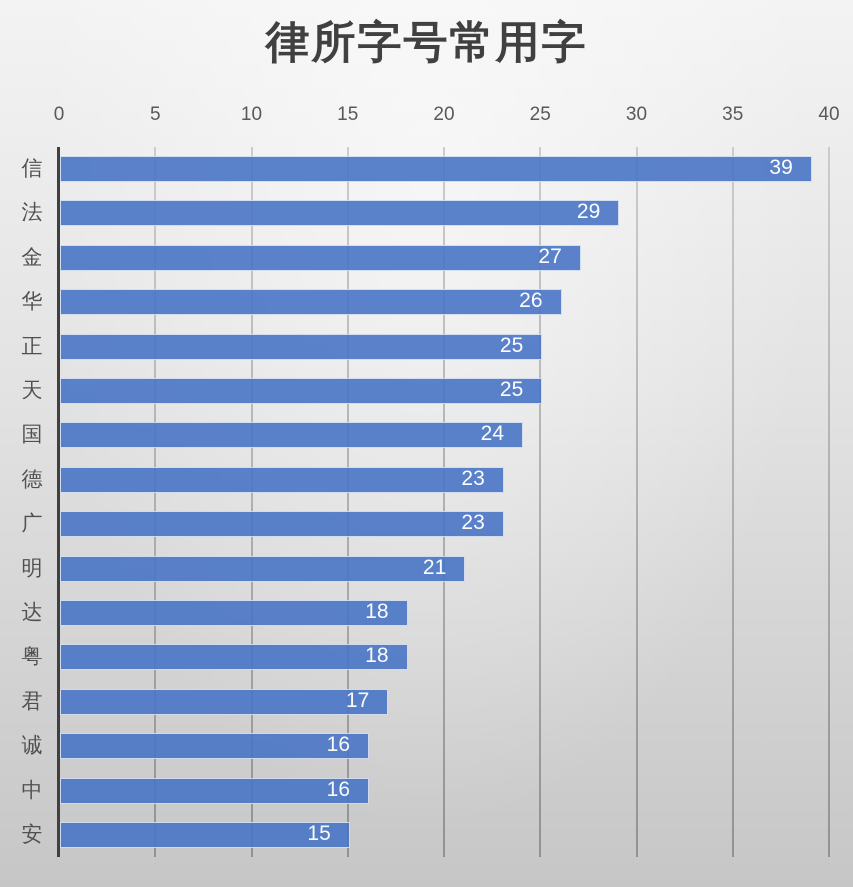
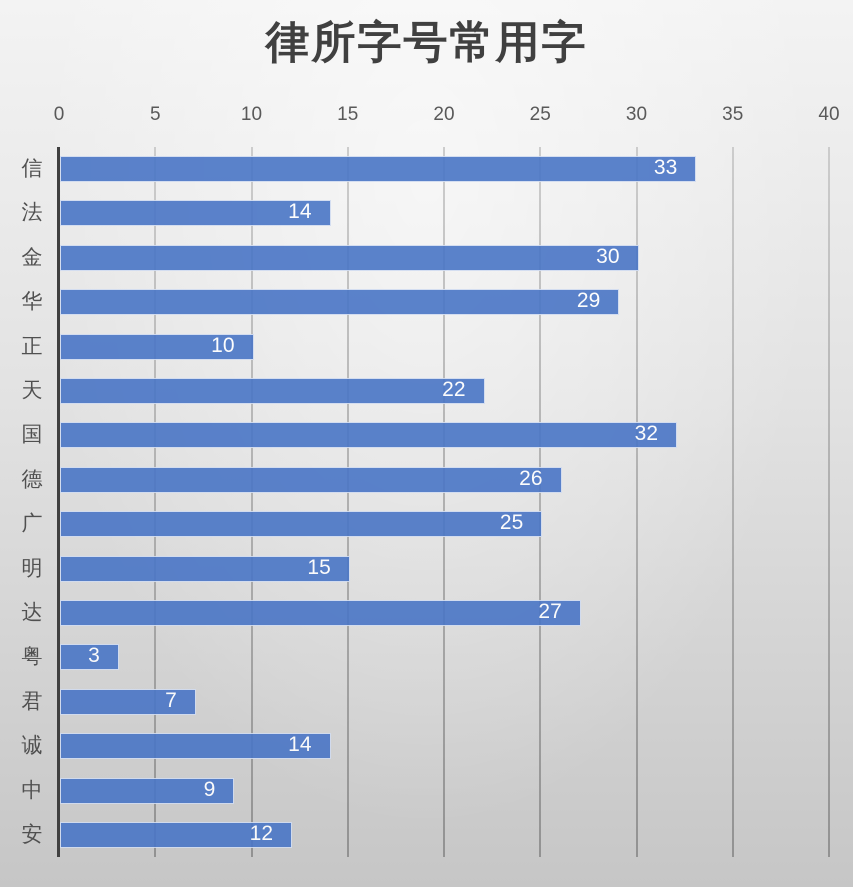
信: 39 -> 33
法: 29 -> 14
金: 27 -> 30
华: 26 -> 29
正: 25 -> 10
天: 25 -> 22
国: 24 -> 32
德: 23 -> 26
广: 23 -> 25
明: 21 -> 15
达: 18 -> 27
粤: 18 -> 3
君: 17 -> 7
诚: 16 -> 14
中: 16 -> 9
安: 15 -> 12
